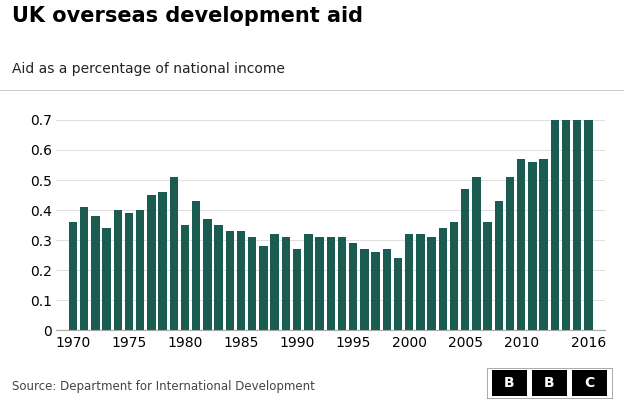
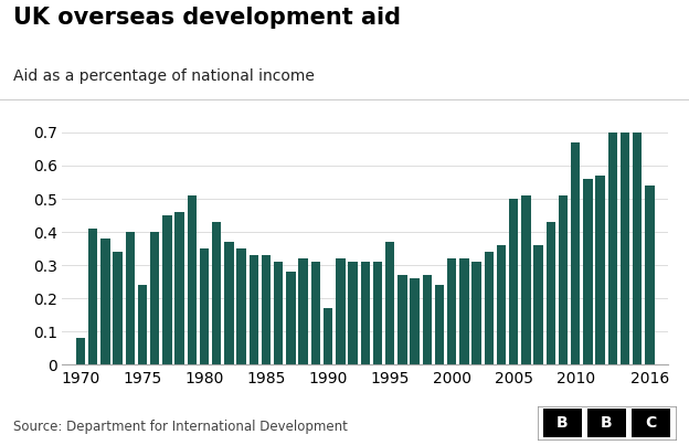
1970: 0.36 -> 0.08
1975: 0.39 -> 0.24
1990: 0.27 -> 0.17
1995: 0.29 -> 0.37
2005: 0.47 -> 0.50
2010: 0.57 -> 0.67
2016: 0.70 -> 0.54
